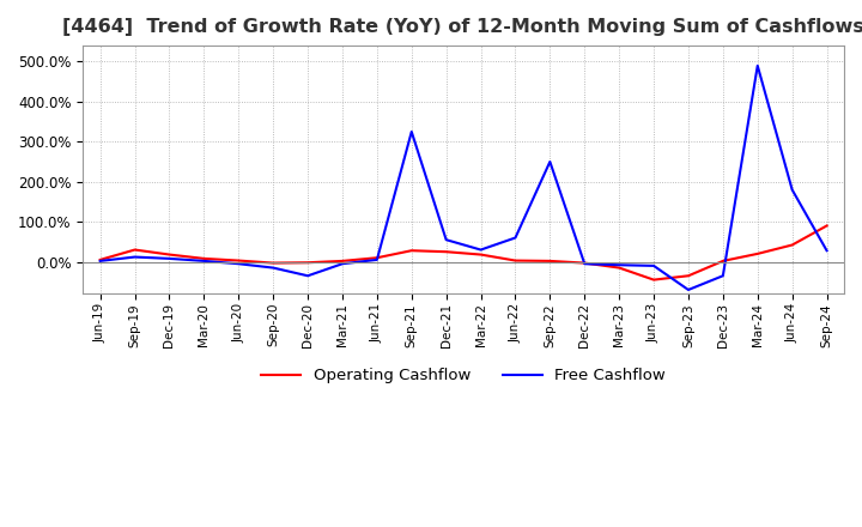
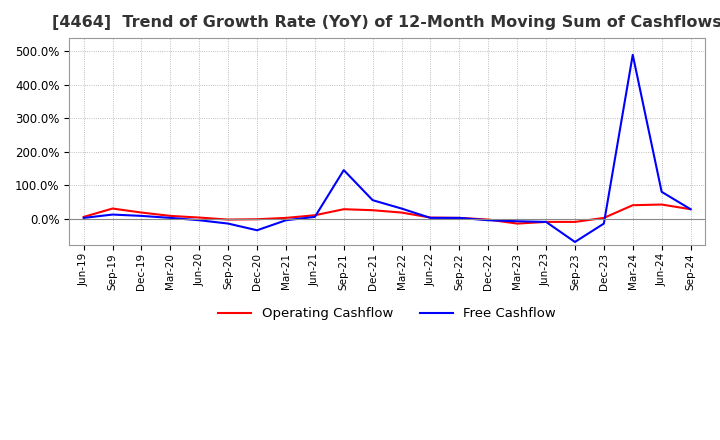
Free Cashflow/Sep-21: 325% -> 145%
Free Cashflow/Jun-22: 60% -> 2%
Free Cashflow/Sep-22: 250% -> 2%
Operating Cashflow/Jun-23: -45% -> -10%
Operating Cashflow/Sep-23: -35% -> -10%
Free Cashflow/Dec-23: -35% -> -15%
Operating Cashflow/Mar-24: 20% -> 40%
Free Cashflow/Jun-24: 180% -> 80%
Operating Cashflow/Sep-24: 90% -> 28%
